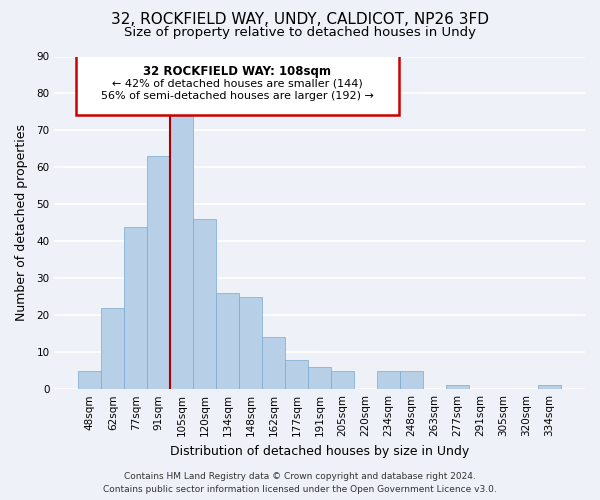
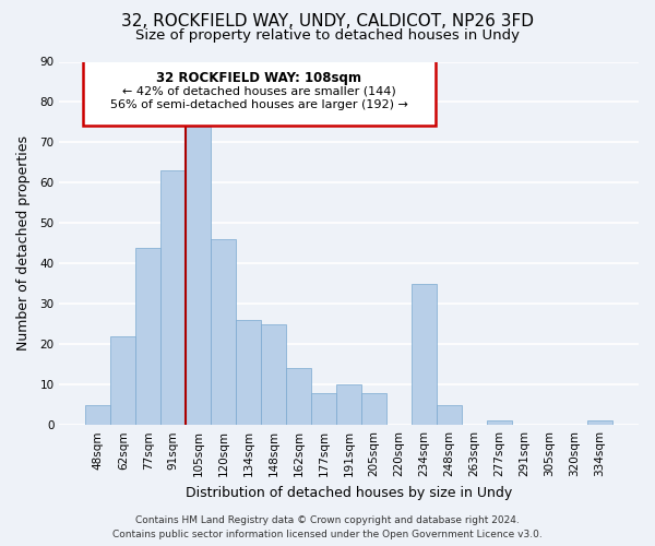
191sqm: 6 -> 10
205sqm: 5 -> 8
234sqm: 5 -> 35
